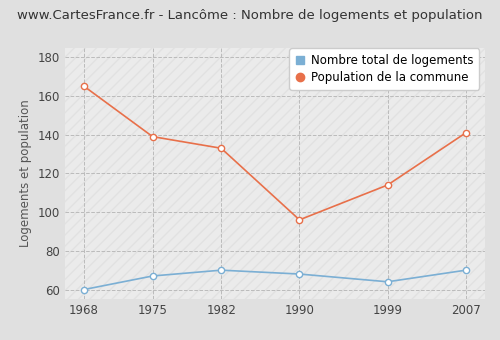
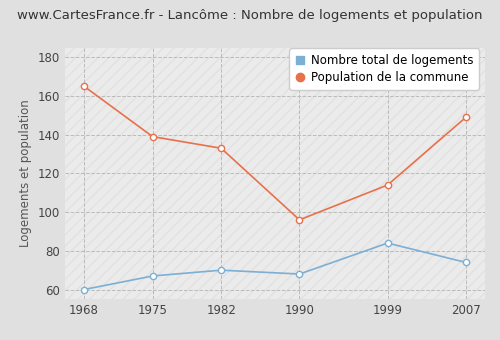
Nombre total de logements/1999: 64 -> 84
Nombre total de logements/2007: 70 -> 74
Population de la commune/2007: 141 -> 149
